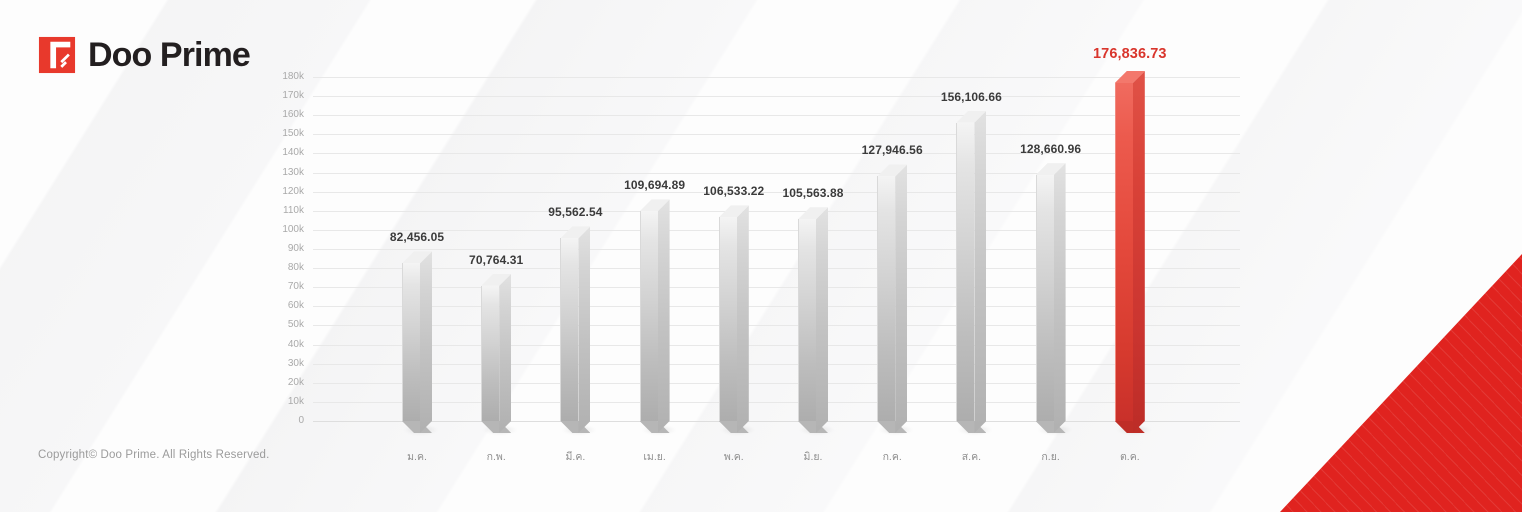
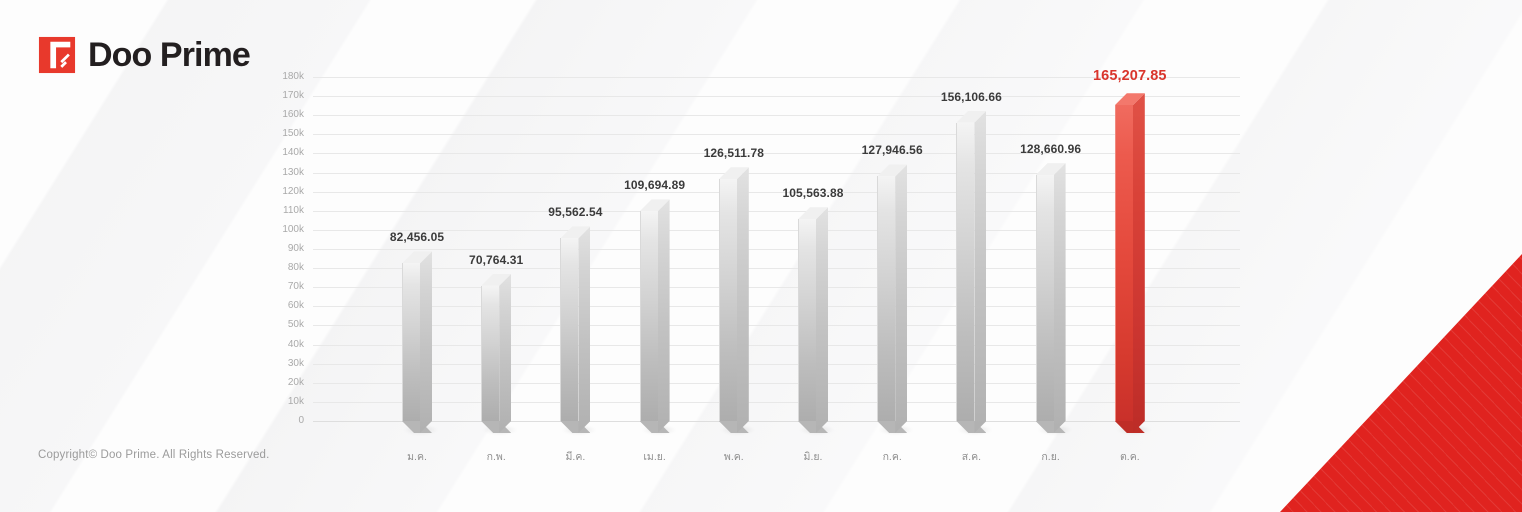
พ.ค.: 106,533.22 -> 126,511.78
ต.ค.: 176,836.73 -> 165,207.85
